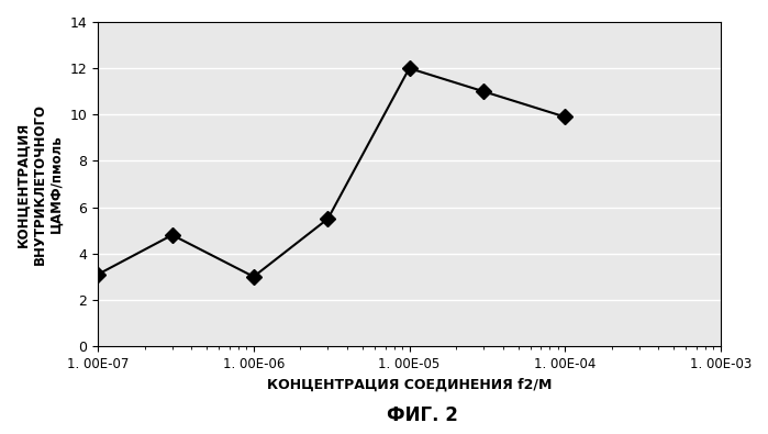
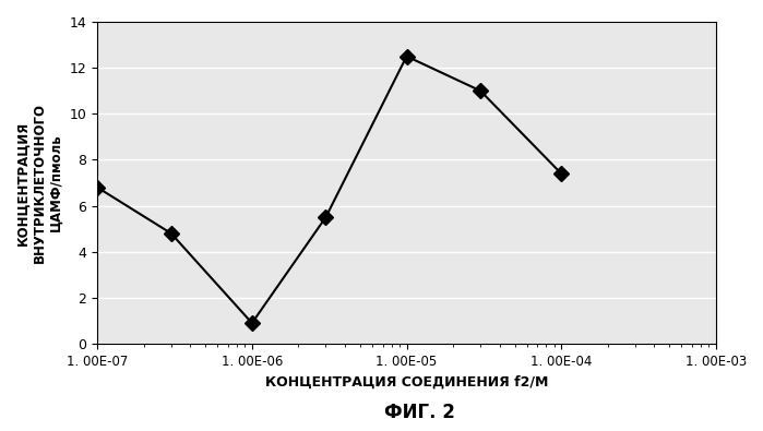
1. 00E-07: 3.1 -> 6.8
1. 00E-06: 3.0 -> 0.9
1. 00E-05: 12.0 -> 12.5
1. 00E-04: 9.9 -> 7.4
